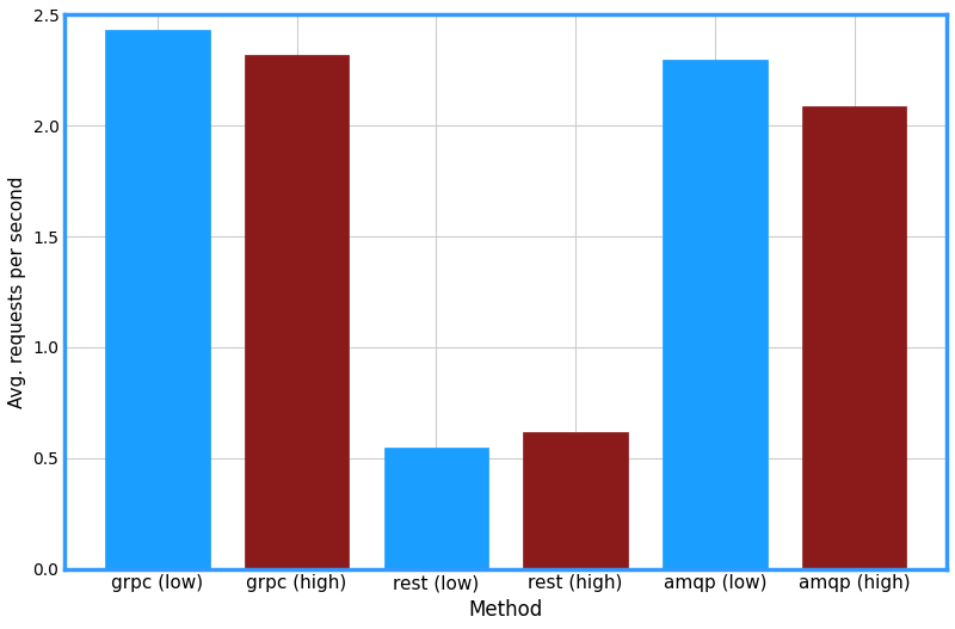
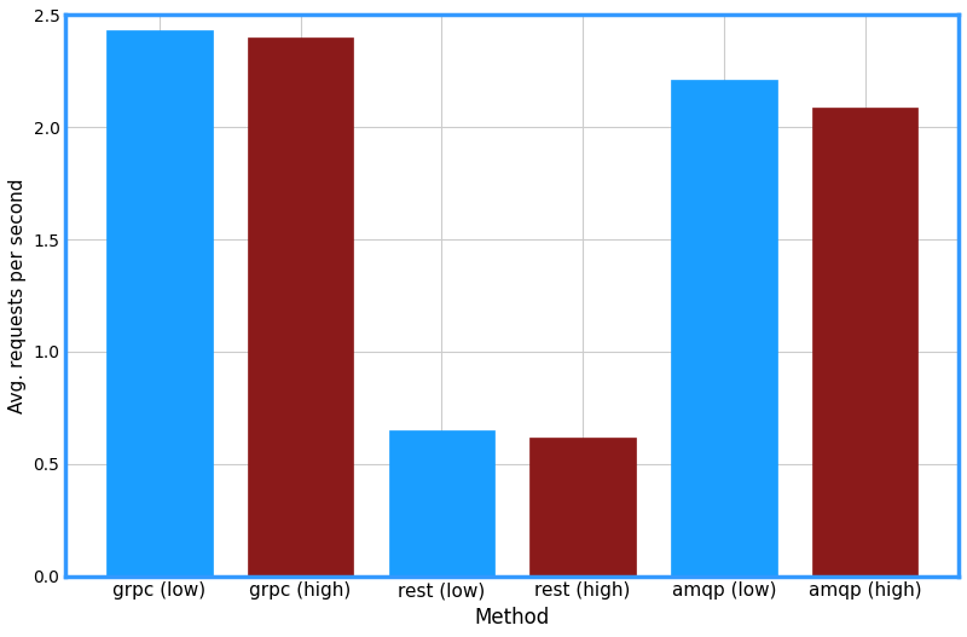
grpc (high): 2.32 -> 2.40
rest (low): 0.55 -> 0.65
amqp (low): 2.30 -> 2.21
